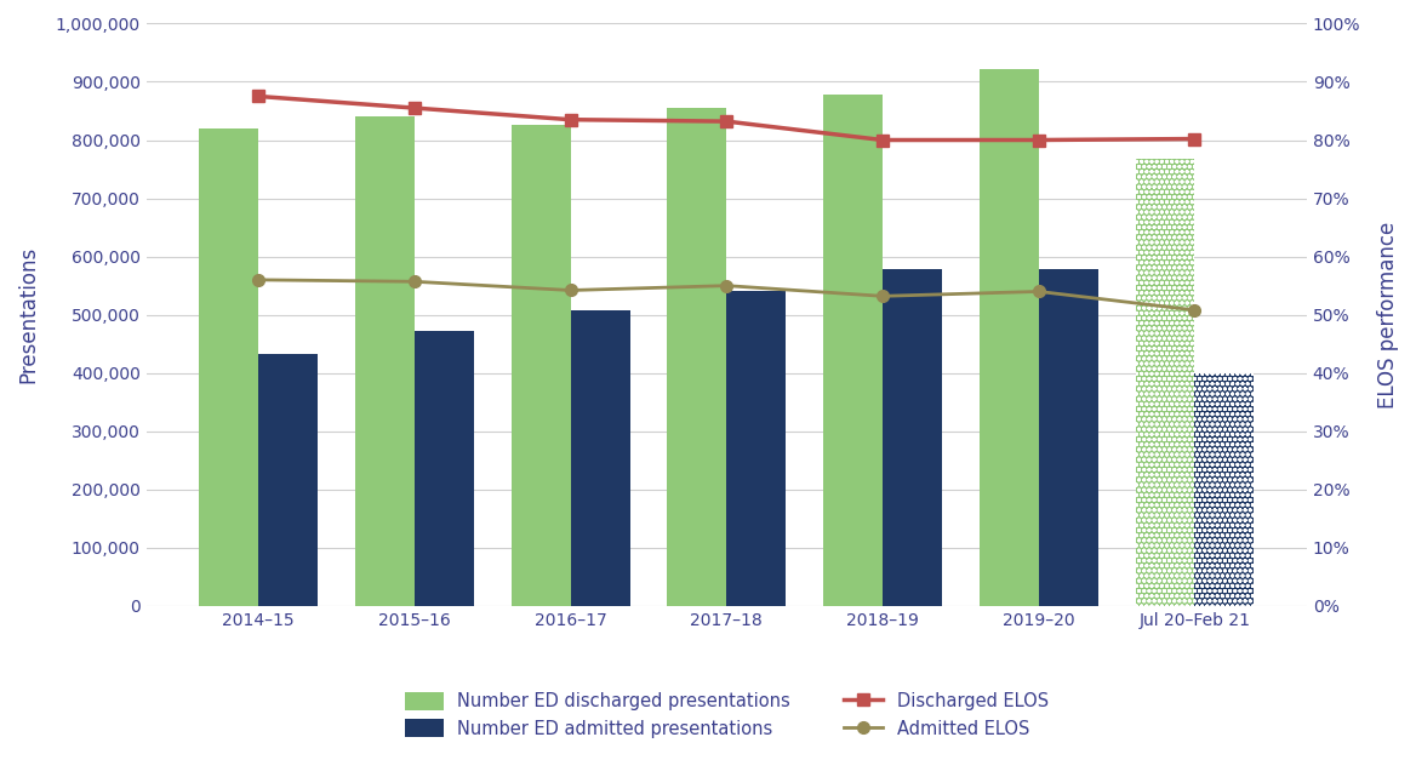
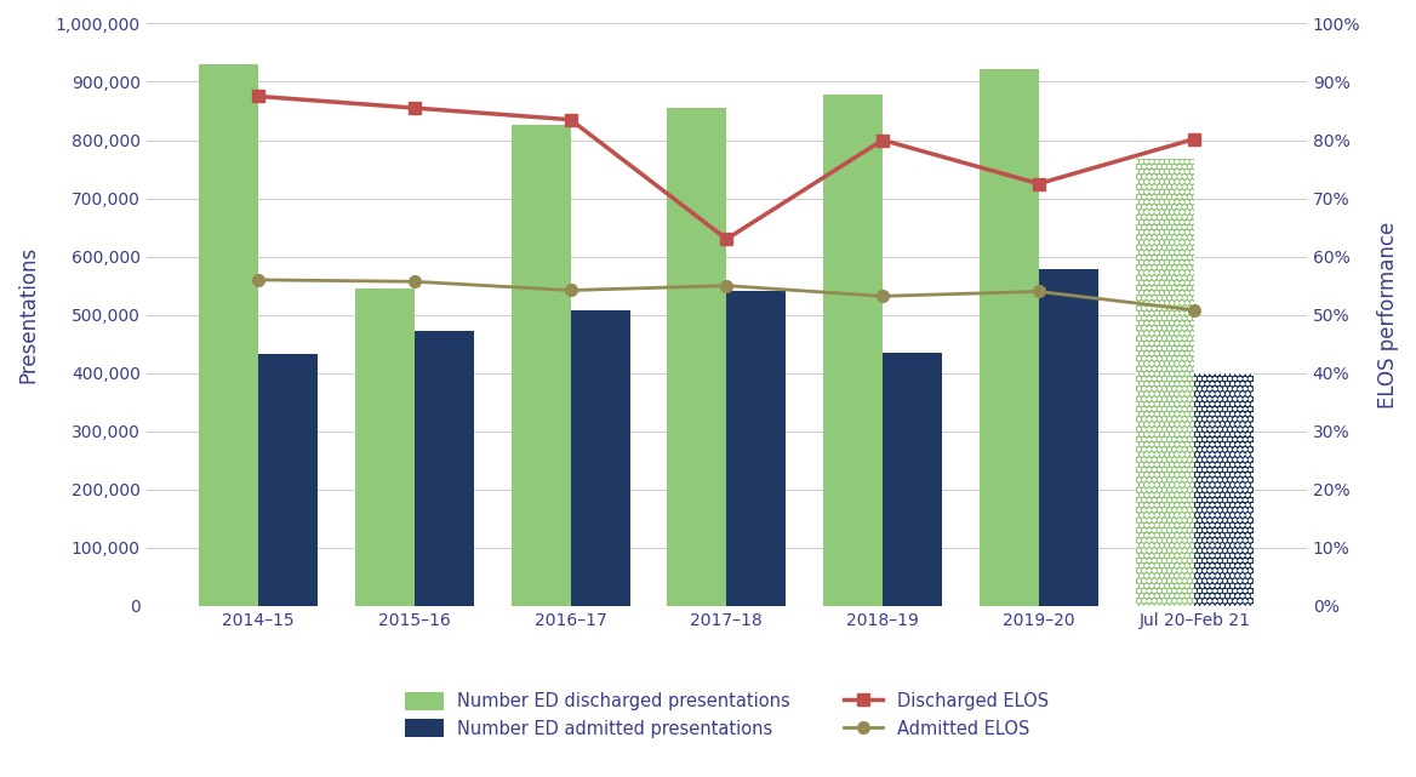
Number ED discharged presentations/2014–15: 820,000 -> 930,000
Number ED discharged presentations/2015–16: 840,000 -> 545,000
Discharged ELOS/2017–18: 83.2% -> 63.0%
Number ED admitted presentations/2018–19: 578,000 -> 435,000
Discharged ELOS/2019–20: 80.0% -> 72.5%
